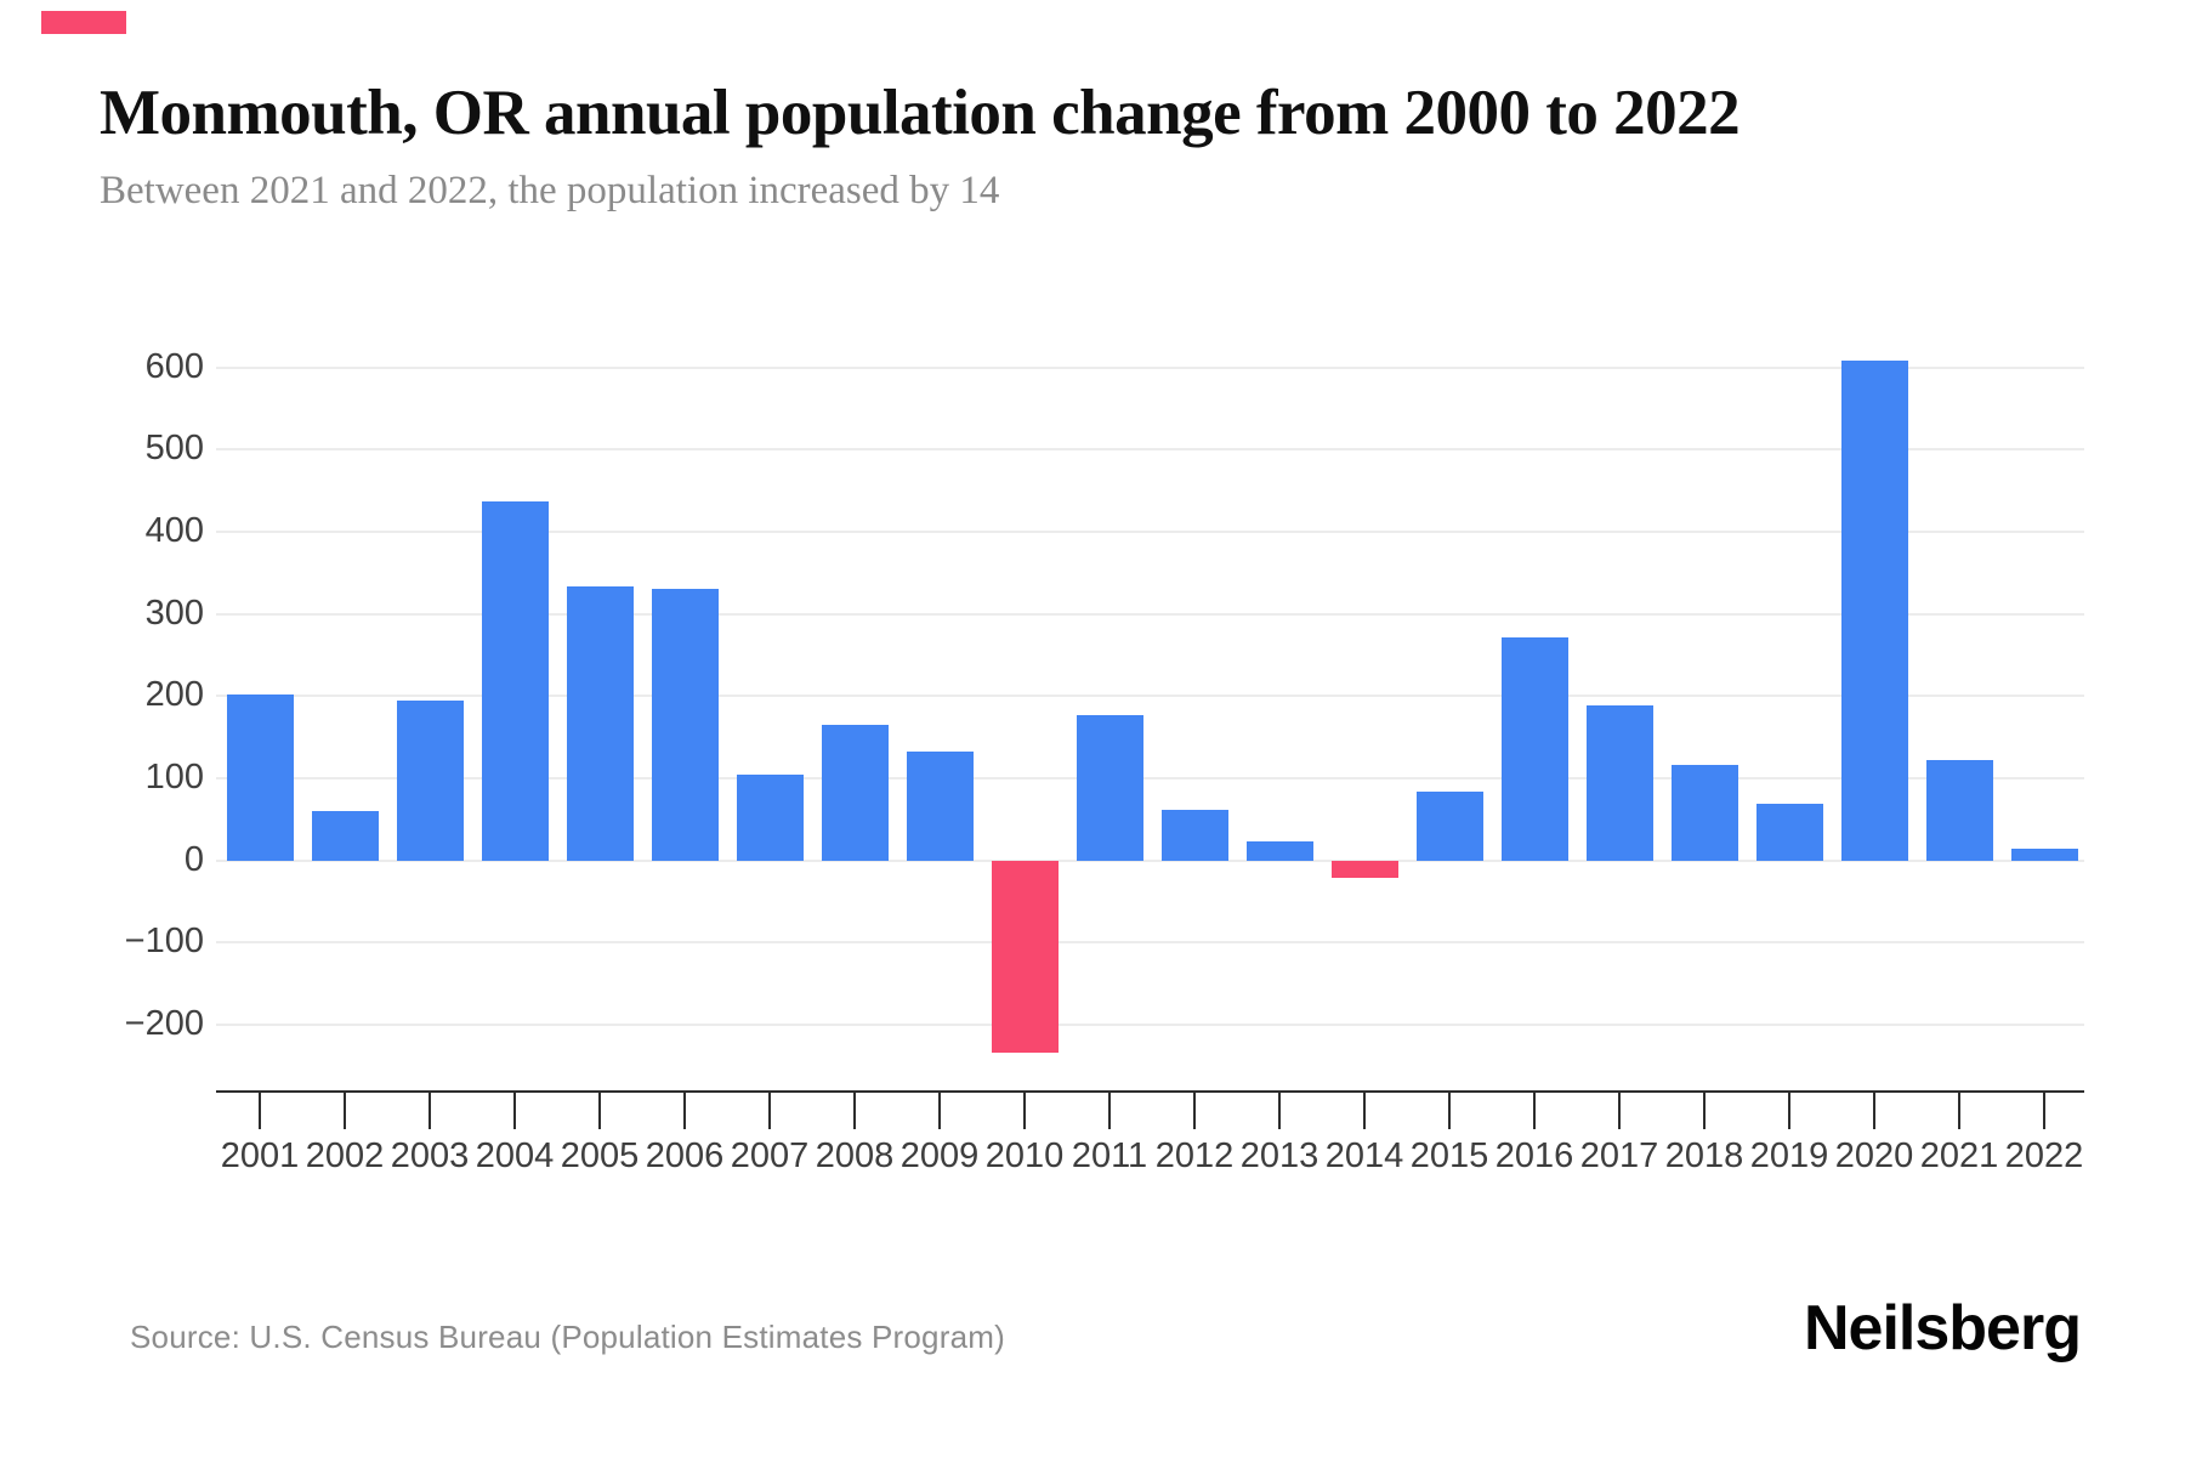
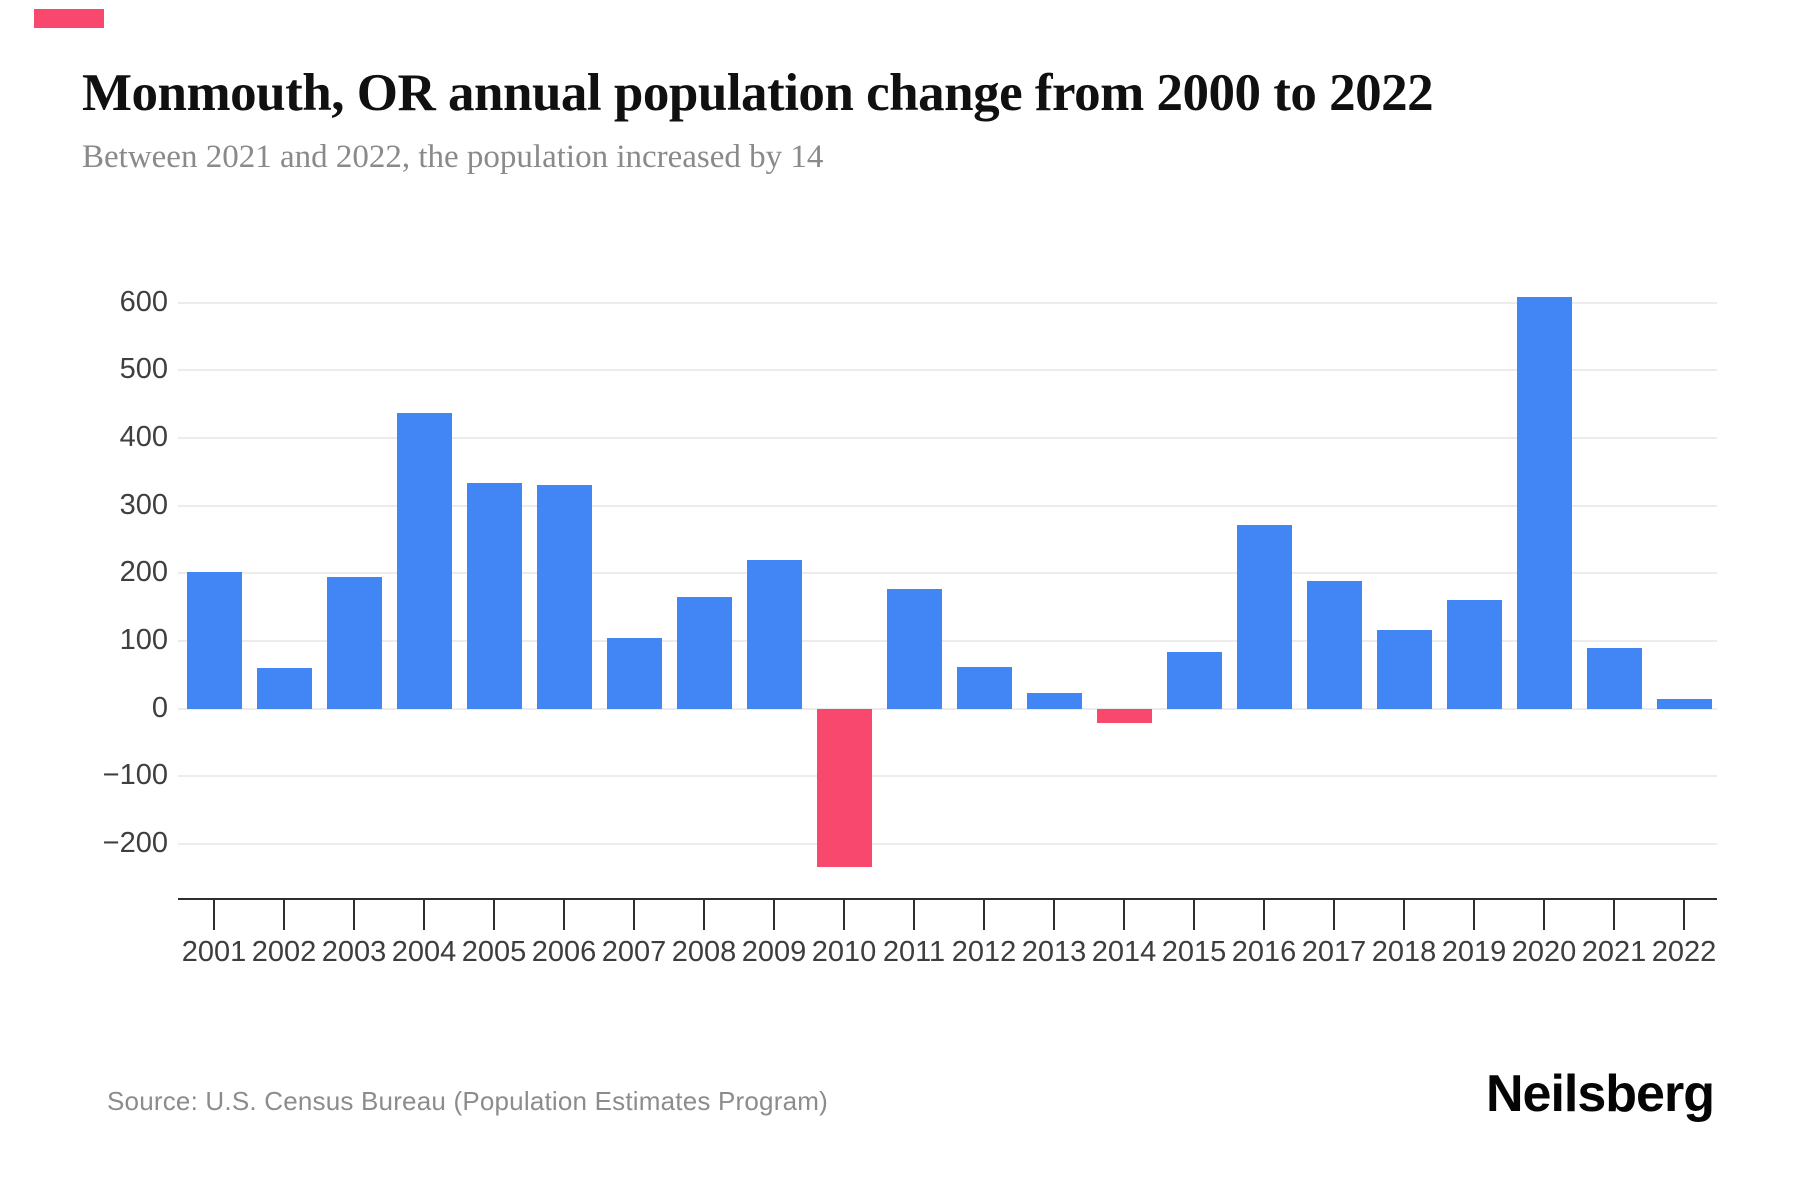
2009: 130 -> 220
2019: 70 -> 160
2021: 120 -> 90
